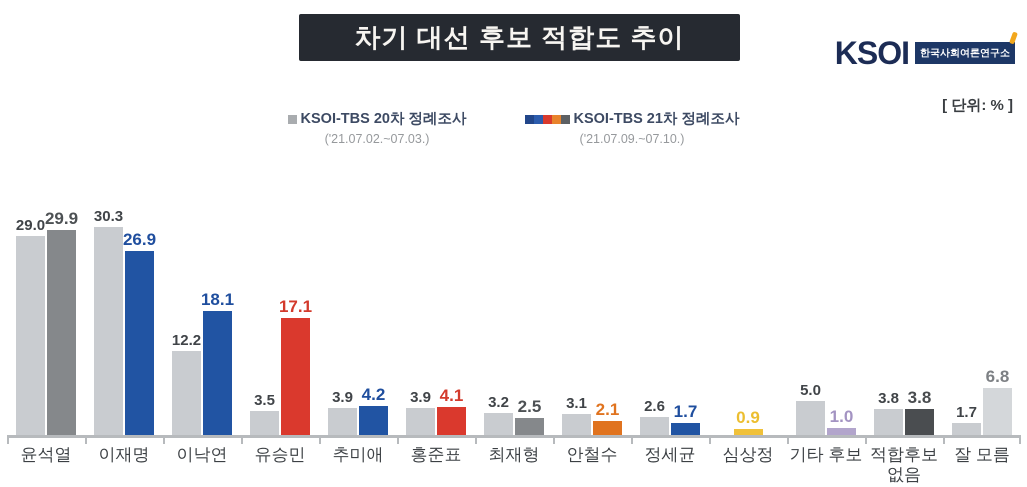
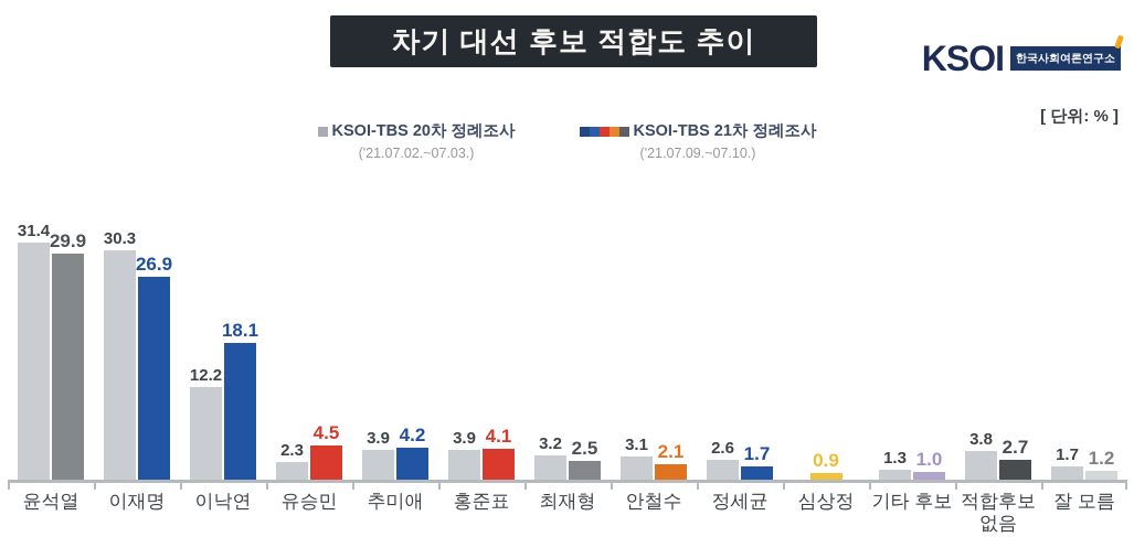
KSOI-TBS 20차 정례조사/윤석열: 29.0 -> 31.4
KSOI-TBS 20차 정례조사/유승민: 3.5 -> 2.3
KSOI-TBS 21차 정례조사/유승민: 17.1 -> 4.5
KSOI-TBS 20차 정례조사/기타 후보: 5.0 -> 1.3
KSOI-TBS 21차 정례조사/적합후보 없음: 3.8 -> 2.7
KSOI-TBS 21차 정례조사/잘 모름: 6.8 -> 1.2
